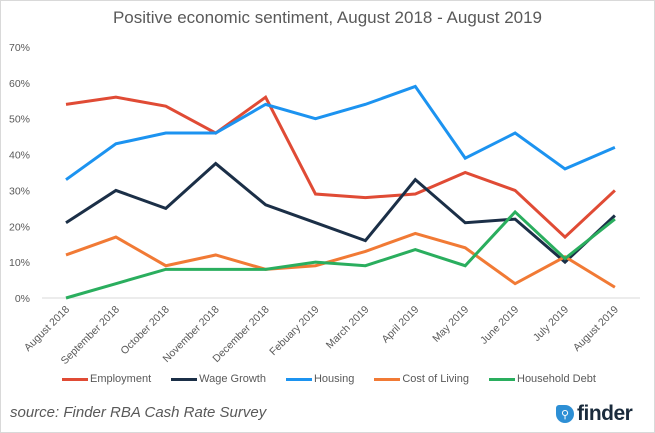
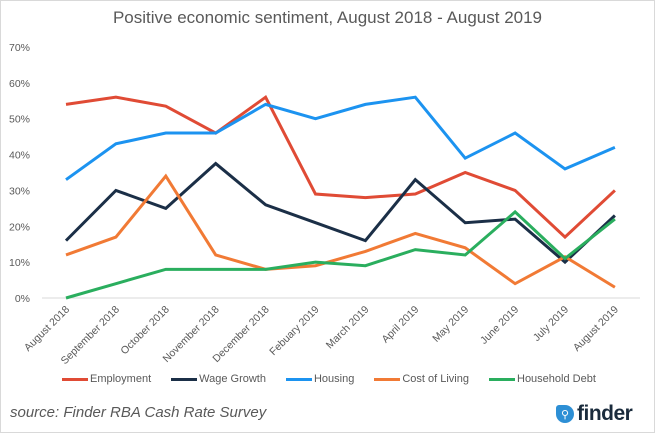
Wage Growth/August 2018: 21% -> 16%
Cost of Living/October 2018: 9% -> 34%
Housing/April 2019: 59% -> 56%
Household Debt/May 2019: 9% -> 12%
